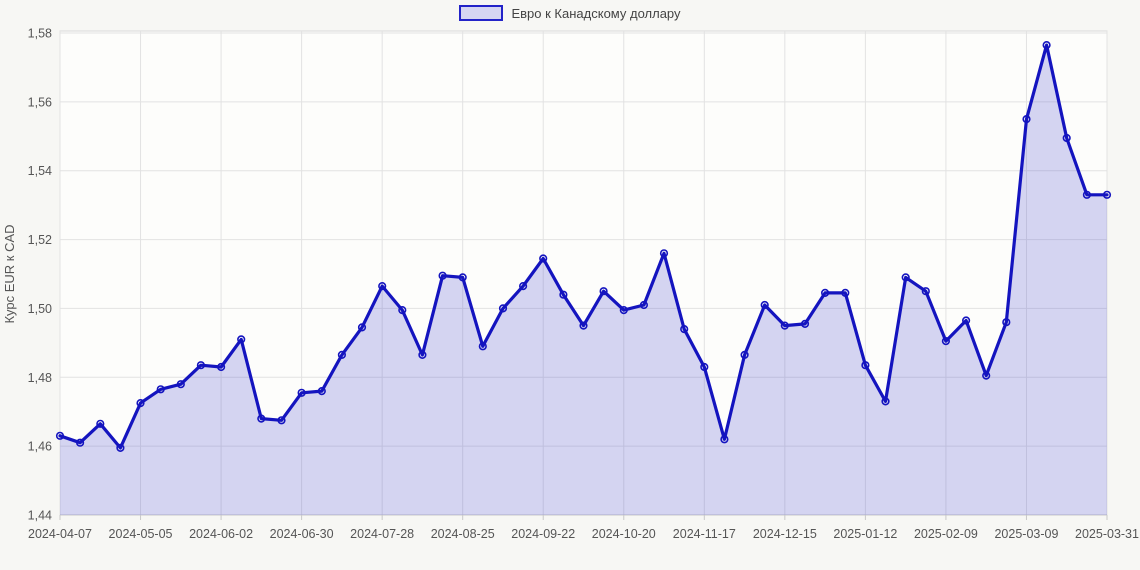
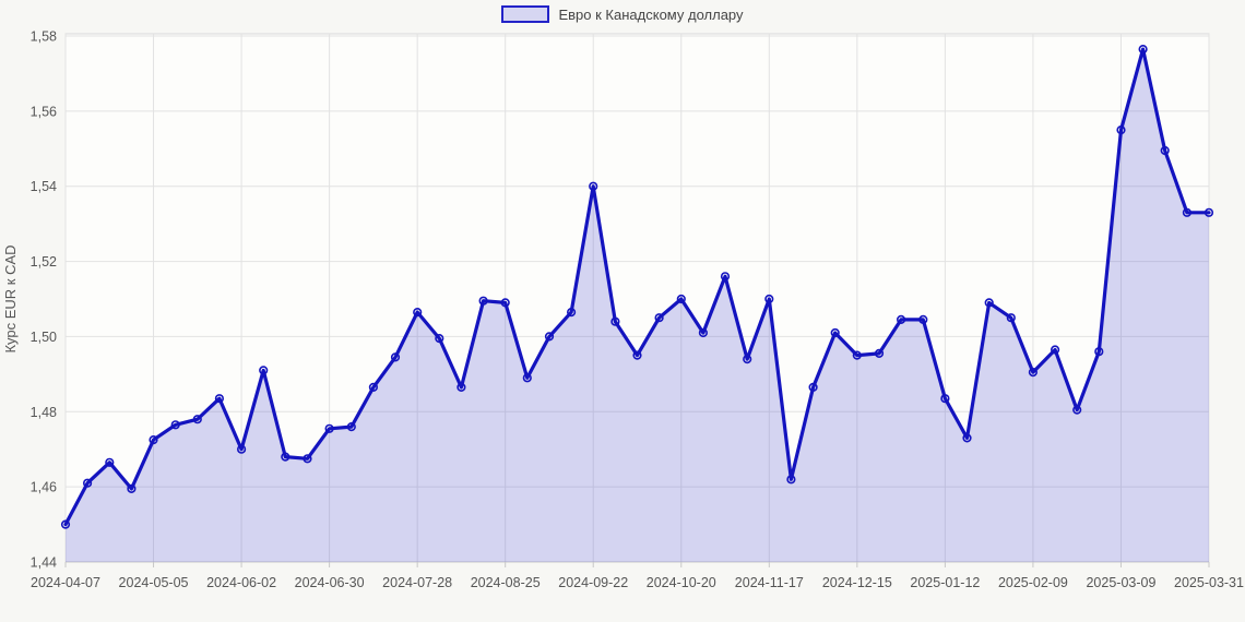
2024-04-07: 1,46 -> 1,45
2024-06-02: 1,48 -> 1,47
2024-09-22: 1,51 -> 1,54
2024-10-20: 1,50 -> 1,51
2024-11-17: 1,48 -> 1,51
